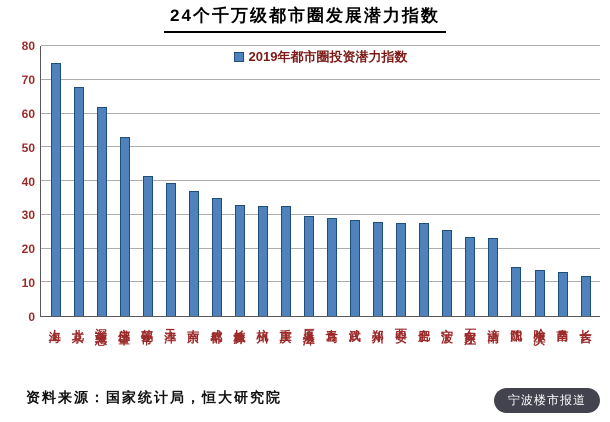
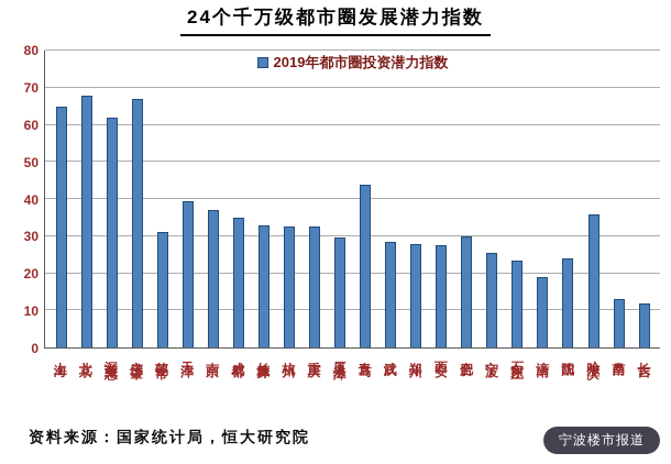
上海: 75 -> 65
广佛肇: 53 -> 67
苏锡常: 42 -> 31
青岛: 29 -> 44
合肥: 28 -> 30
济南: 23 -> 19
沈阳: 14 -> 24
哈尔滨: 14 -> 36
